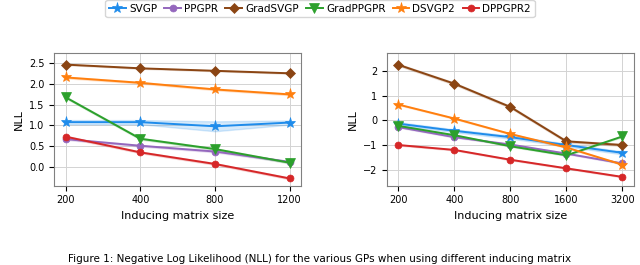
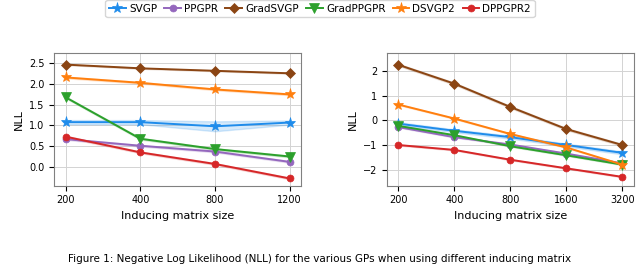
GradPPGPR/1200: 0.10 -> 0.25
GradSVGP/1600: -0.85 -> -0.35
GradPPGPR/3200: -0.65 -> -1.80
